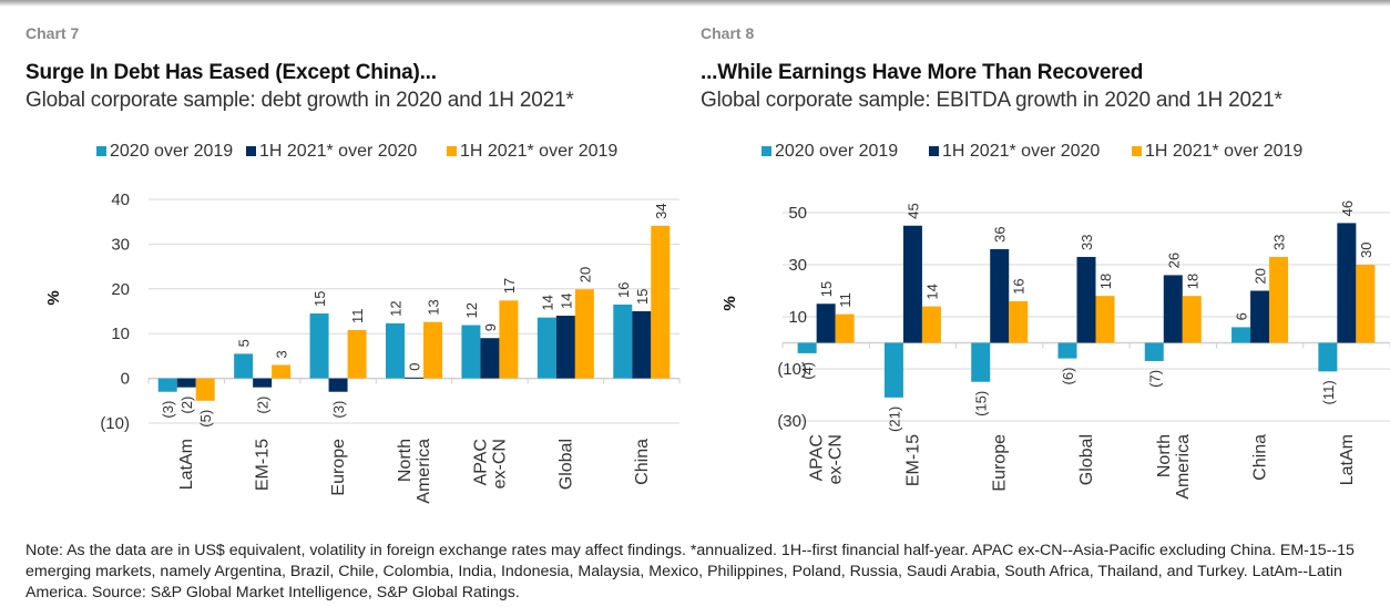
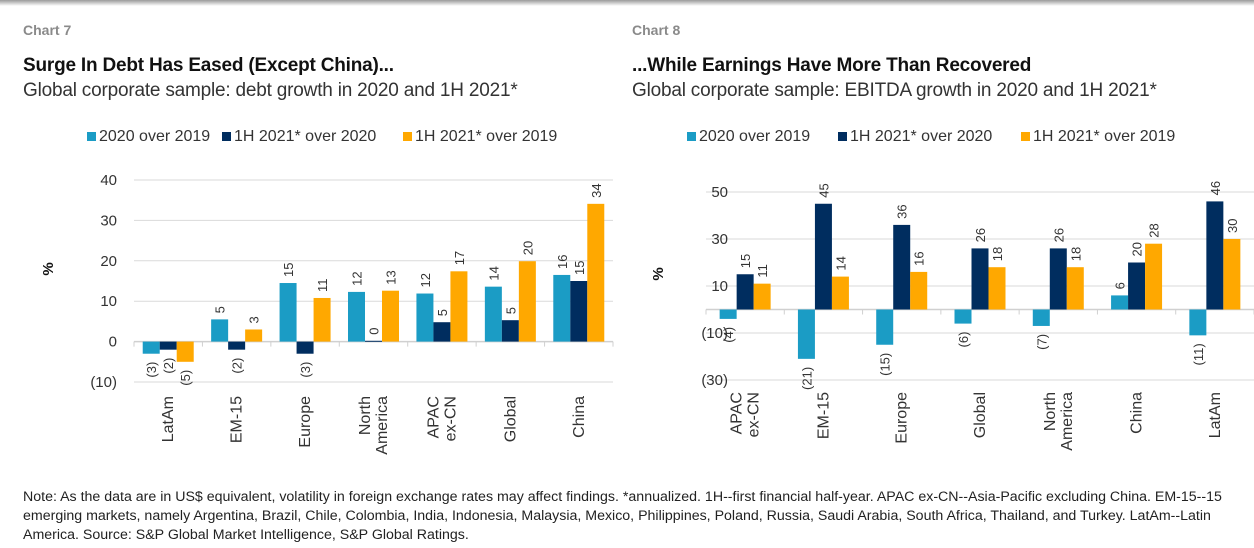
Surge In Debt Has Eased (Except China).../1H 2021* over 2020/APAC ex-CN: 9 -> 5
Surge In Debt Has Eased (Except China).../1H 2021* over 2020/Global: 14 -> 5
...While Earnings Have More Than Recovered/1H 2021* over 2020/Global: 33 -> 26
...While Earnings Have More Than Recovered/1H 2021* over 2019/China: 33 -> 28
